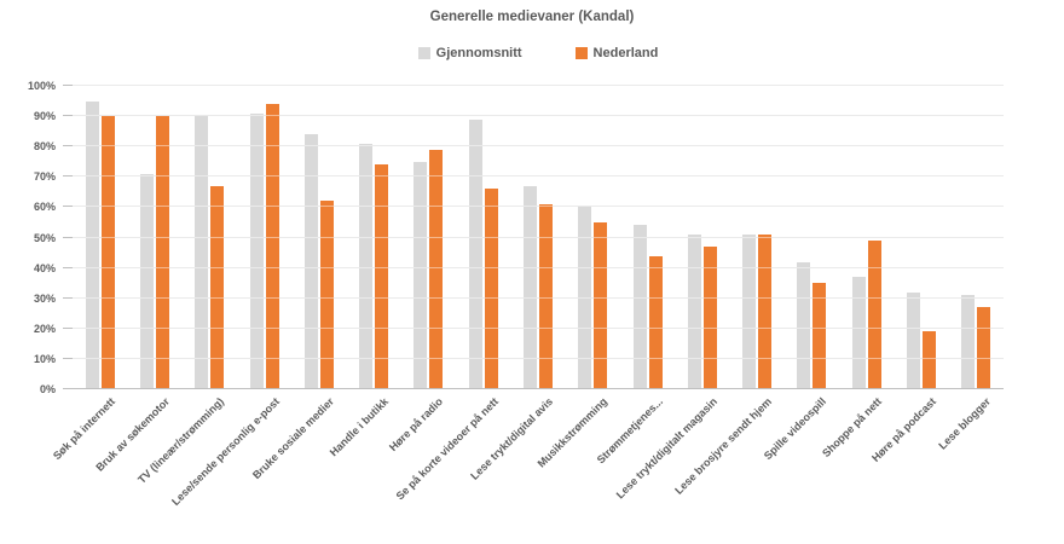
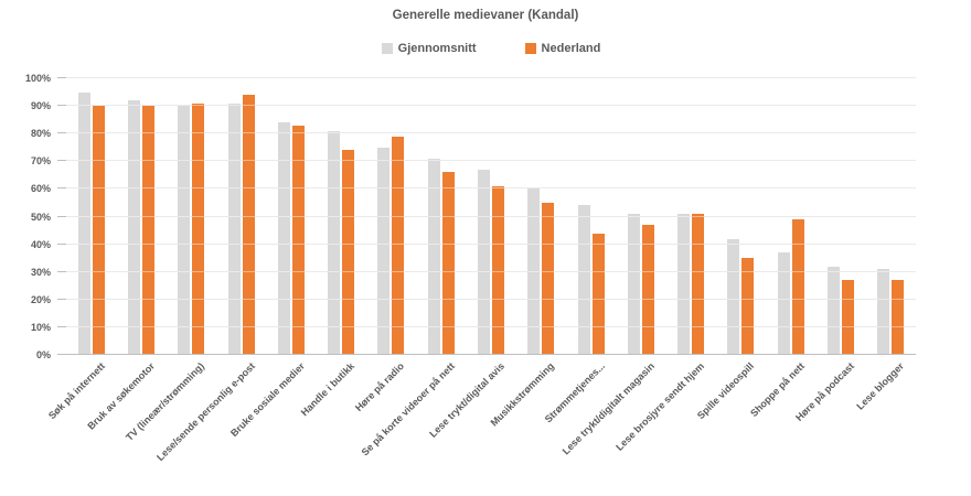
Gjennomsnitt/Bruk av søkemotor: 71% -> 92%
Nederland/TV (lineær/strømming): 67% -> 91%
Nederland/Bruke sosiale medier: 62% -> 83%
Gjennomsnitt/Se på korte videoer på nett: 89% -> 71%
Nederland/Høre på podcast: 19% -> 27%
